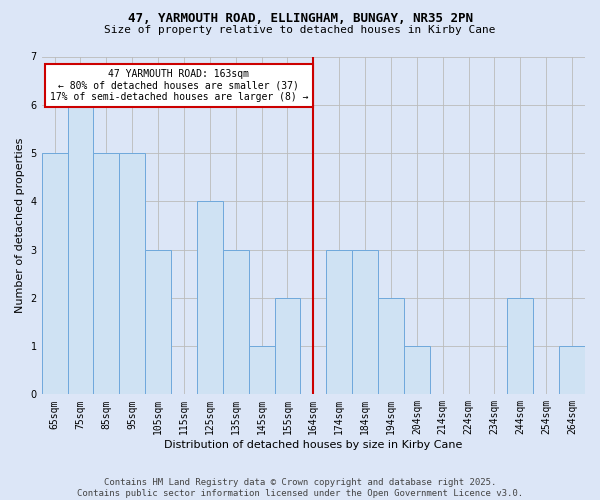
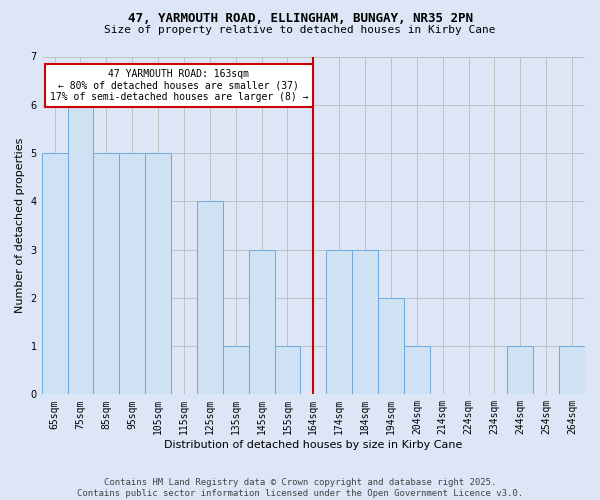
105sqm: 3 -> 5
135sqm: 3 -> 1
145sqm: 1 -> 3
155sqm: 2 -> 1
244sqm: 2 -> 1
